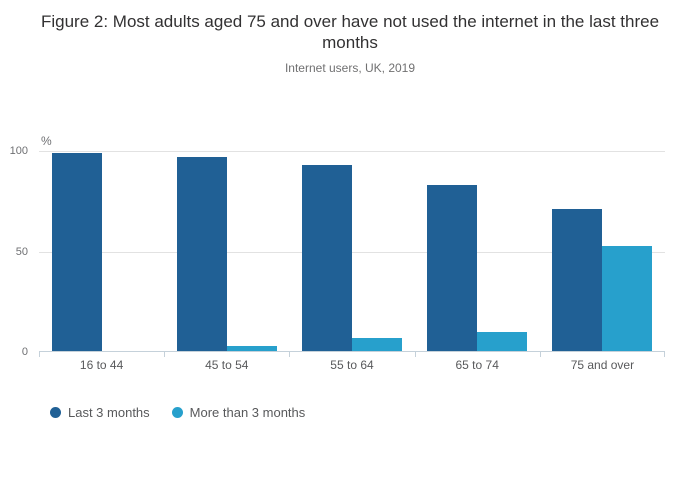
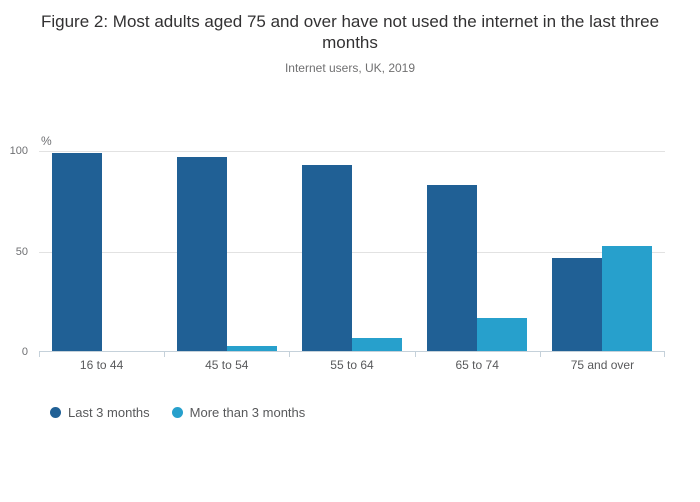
More than 3 months/65 to 74: 10 -> 17
Last 3 months/75 and over: 71 -> 47
